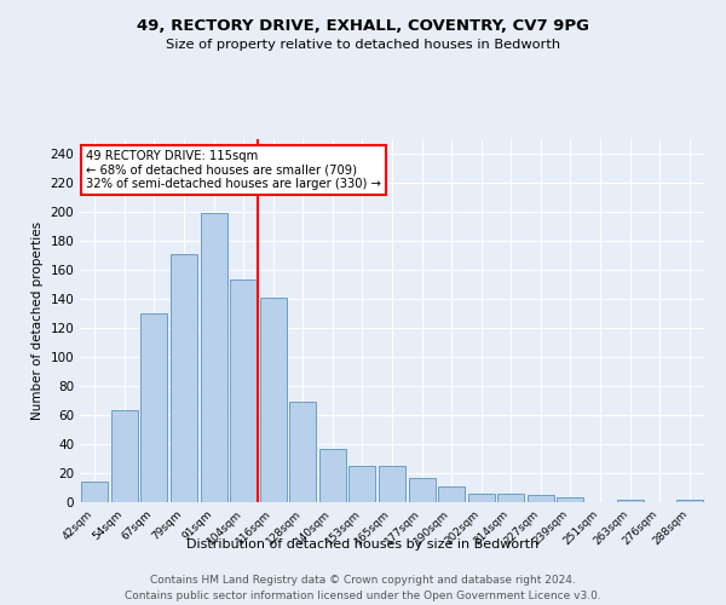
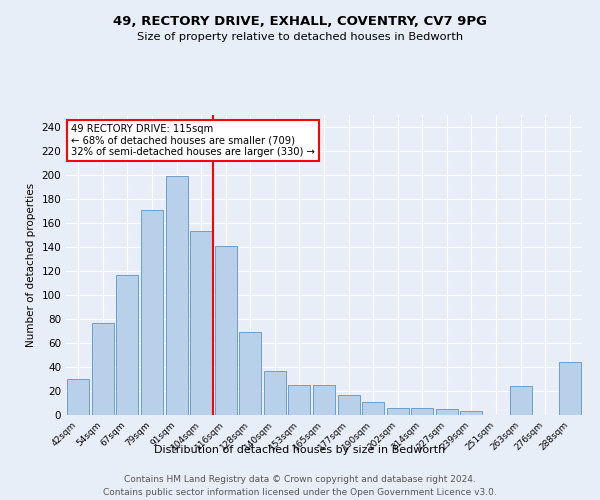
42sqm: 14 -> 30
54sqm: 63 -> 77
67sqm: 130 -> 117
263sqm: 2 -> 24
288sqm: 2 -> 44
